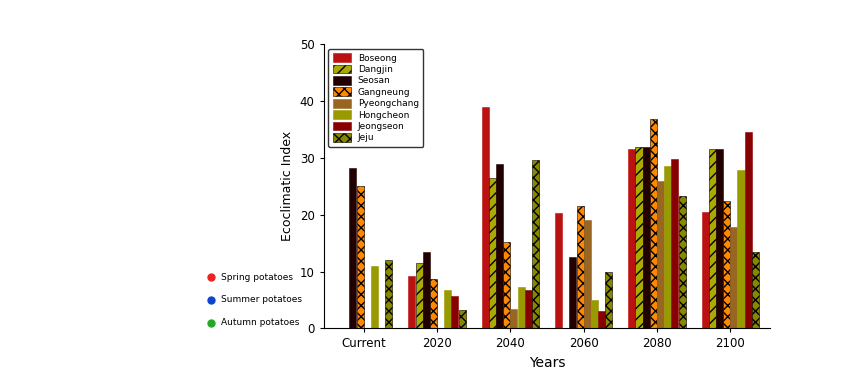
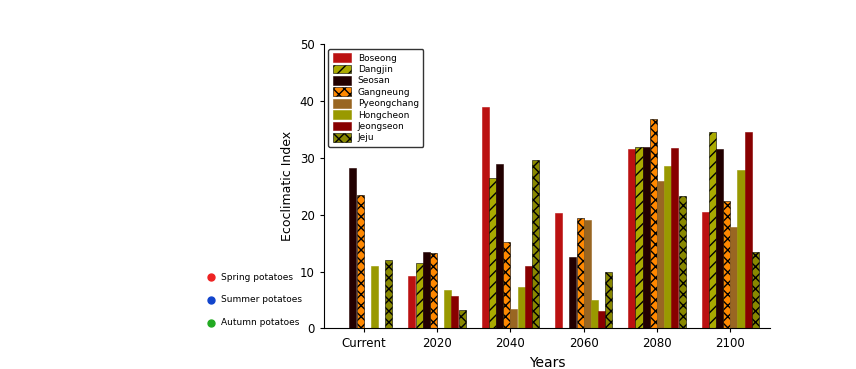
Gangneung/Current: 25.0 -> 23.4
Gangneung/2020: 8.7 -> 13.2
Jeongseon/2040: 6.8 -> 11.0
Gangneung/2060: 21.5 -> 19.4
Jeongseon/2080: 29.8 -> 31.8
Dangjin/2100: 31.5 -> 34.6
